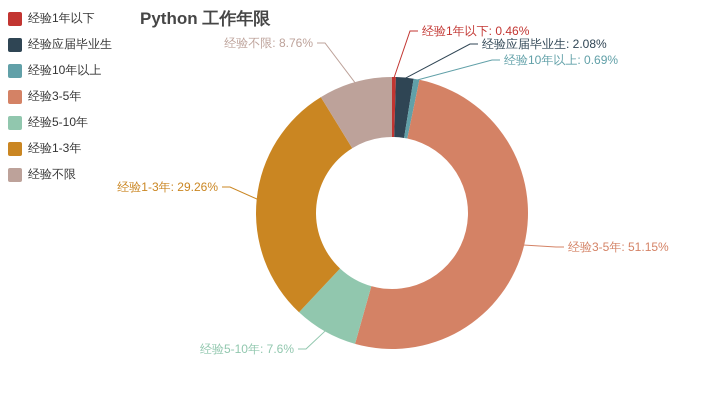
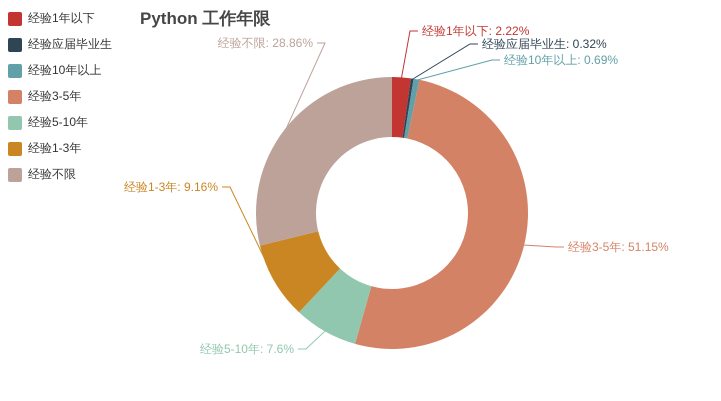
经验1年以下: 0.46% -> 2.22%
经验应届毕业生: 2.08% -> 0.32%
经验1-3年: 29.26% -> 9.16%
经验不限: 8.76% -> 28.86%
